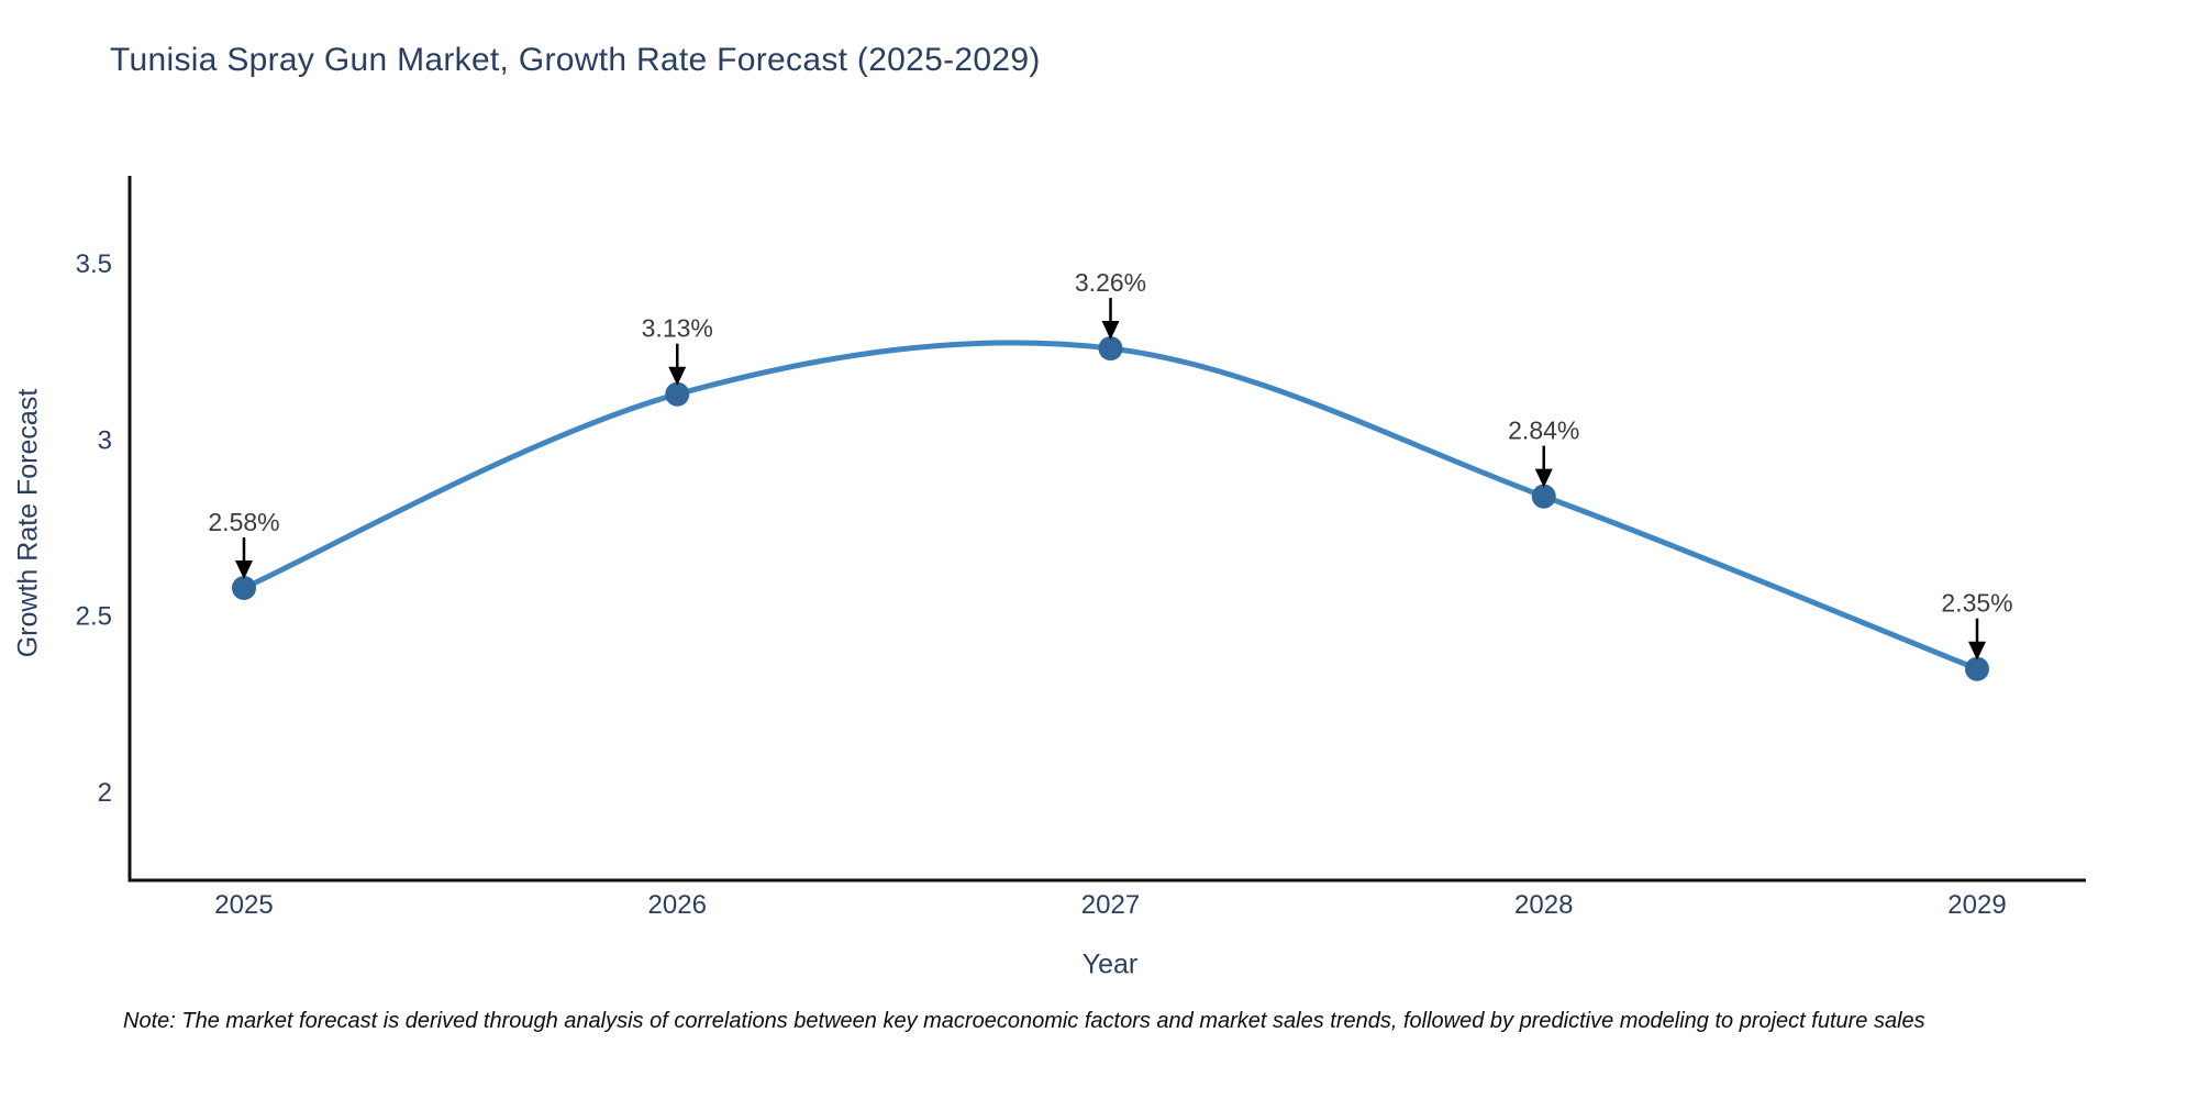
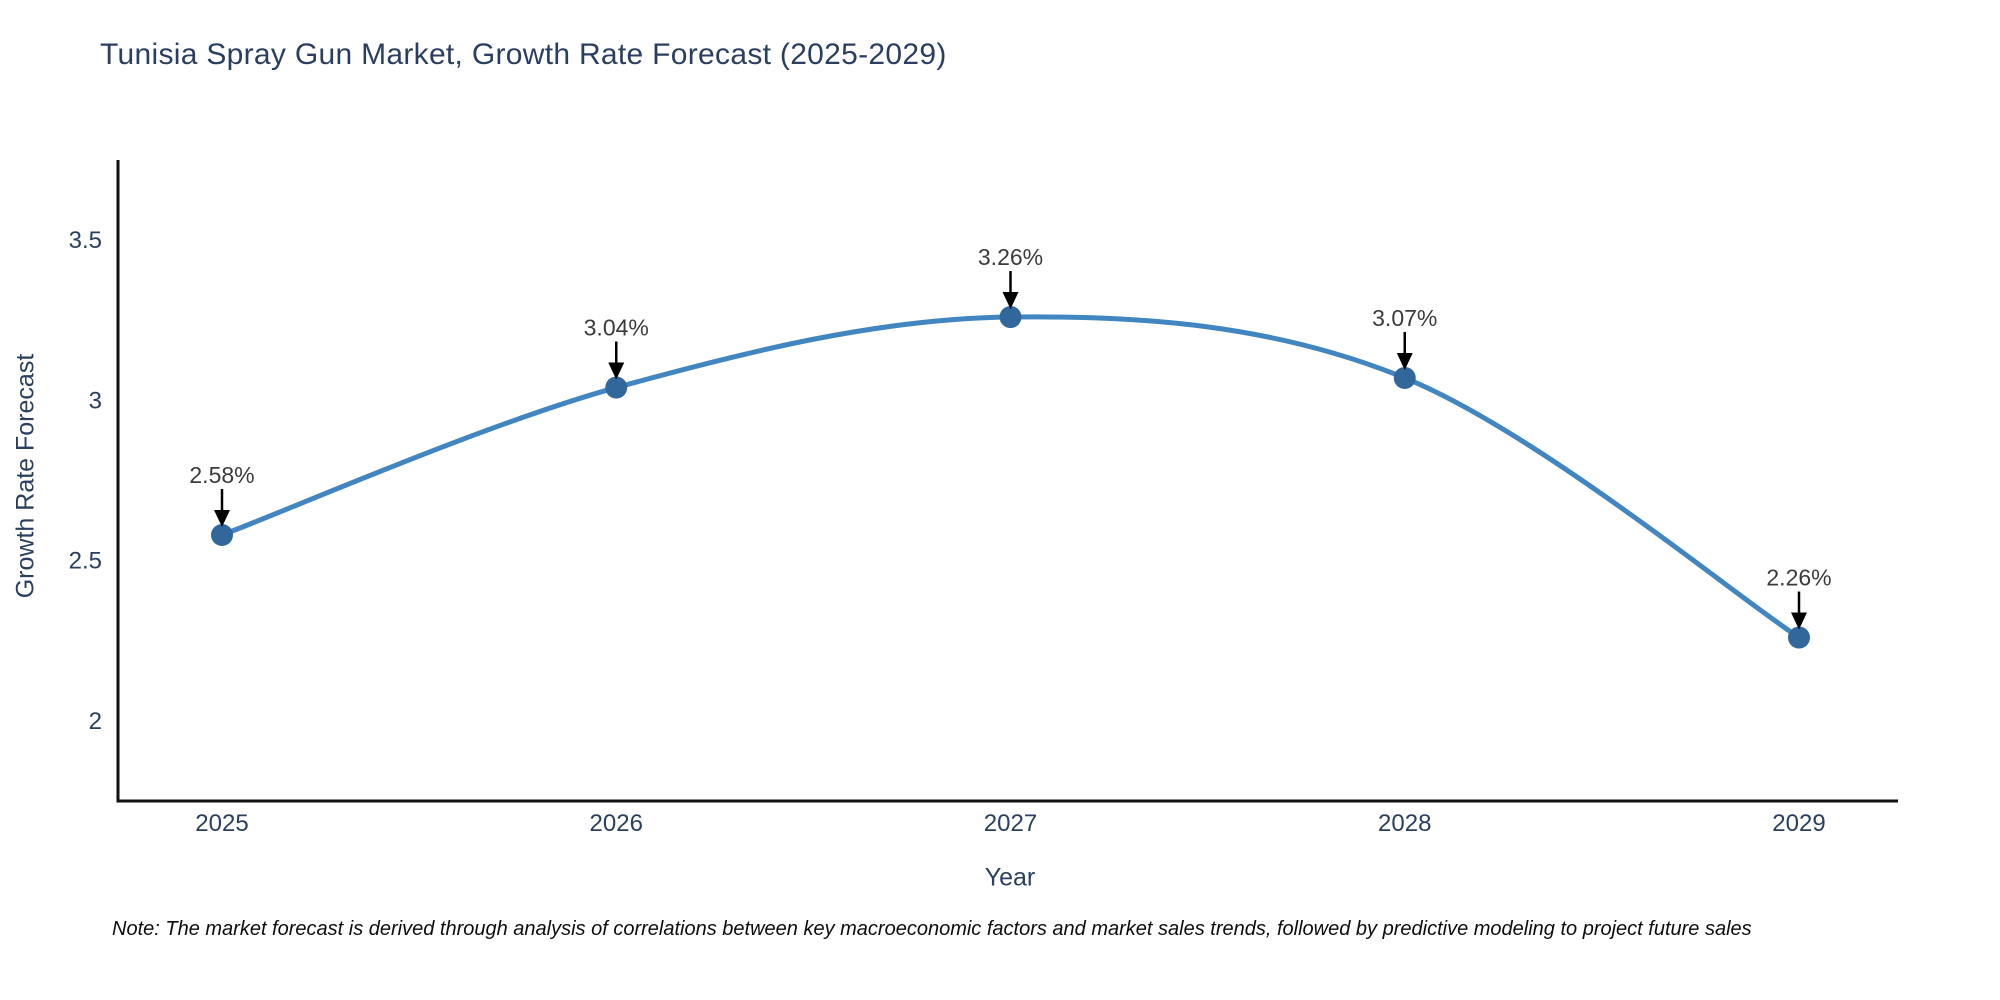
2026: 3.13% -> 3.04%
2028: 2.84% -> 3.07%
2029: 2.35% -> 2.26%
